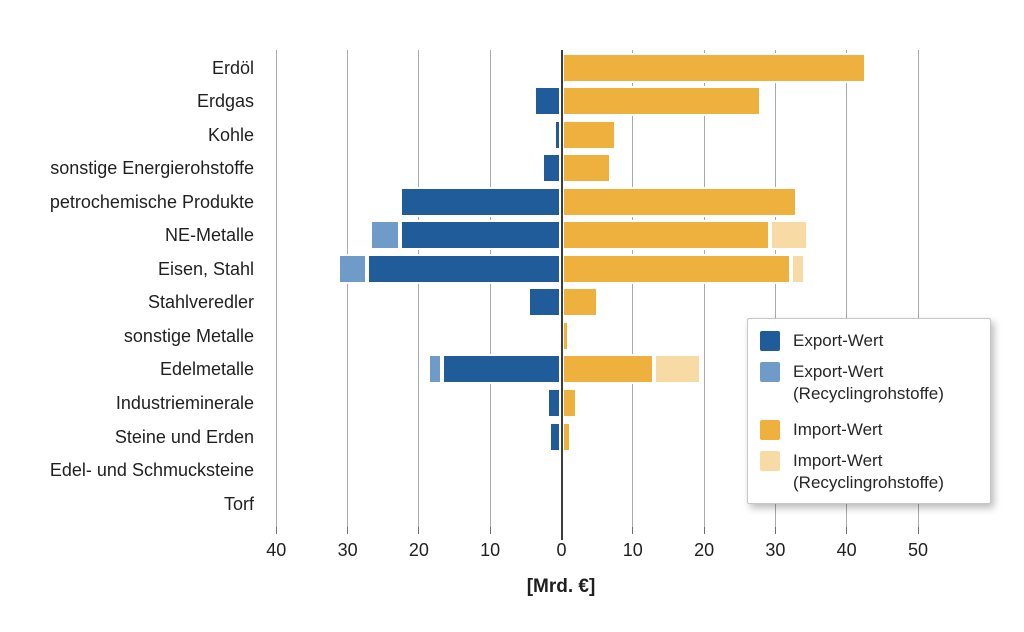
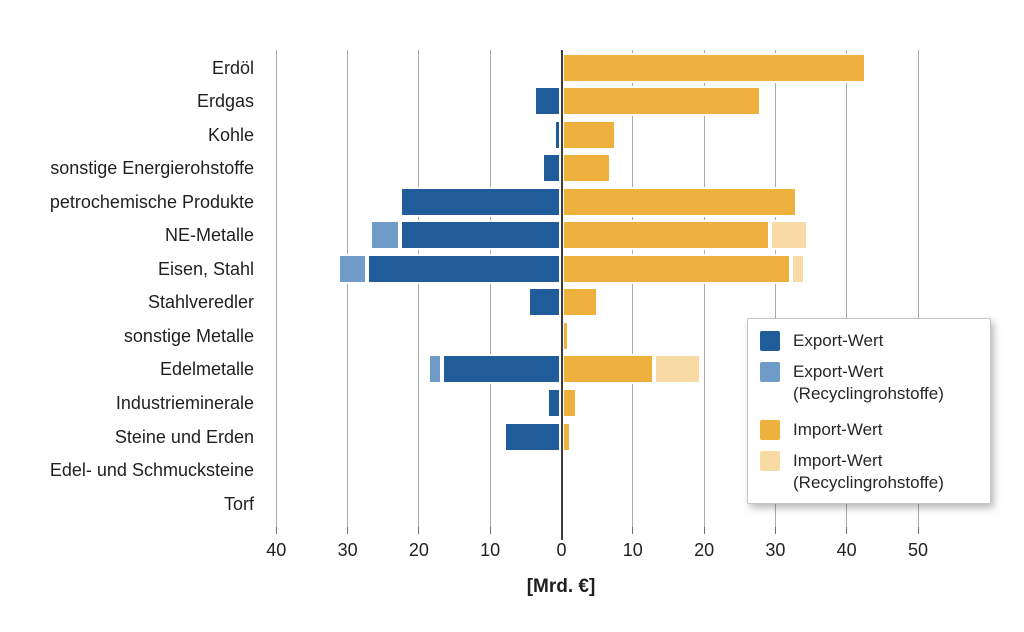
Export-Wert/Steine und Erden: 2 -> 8
